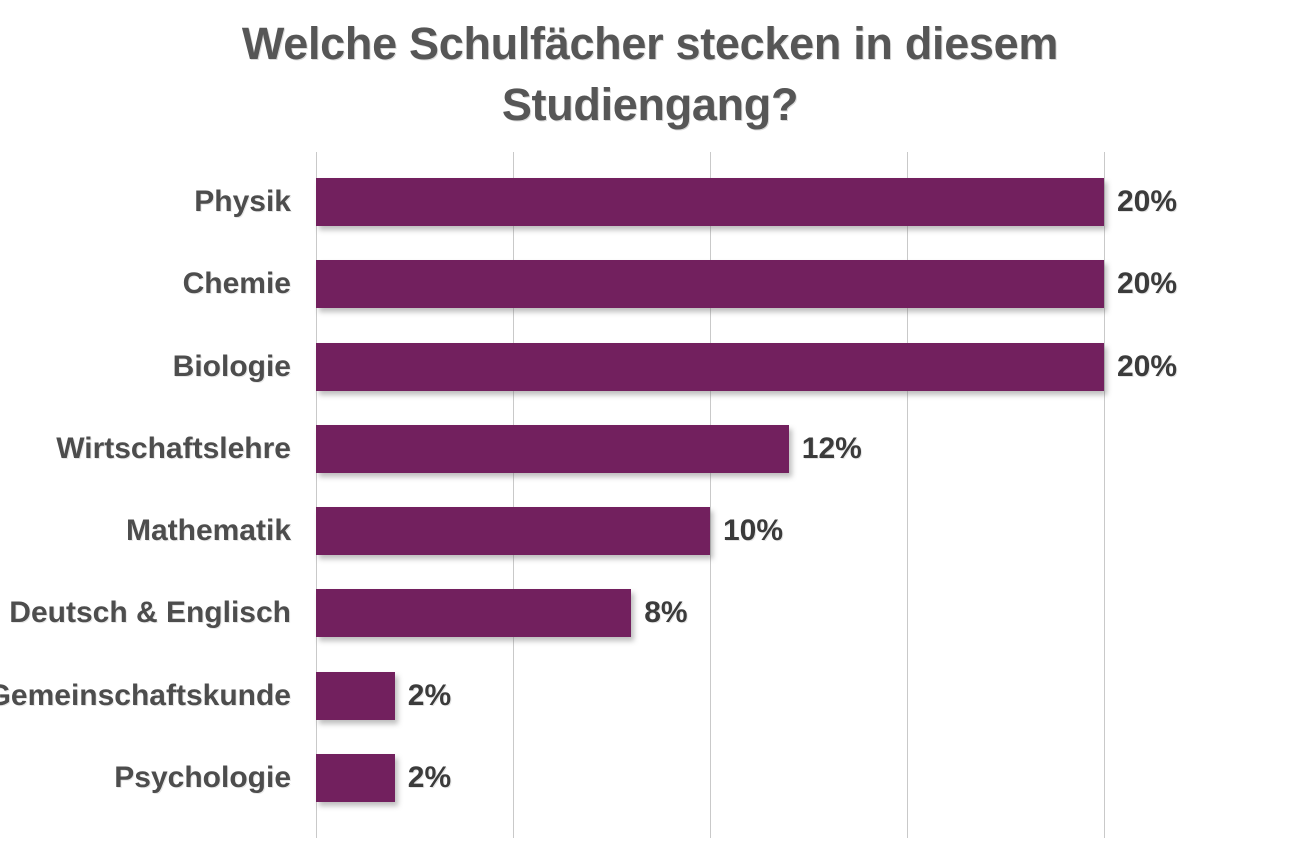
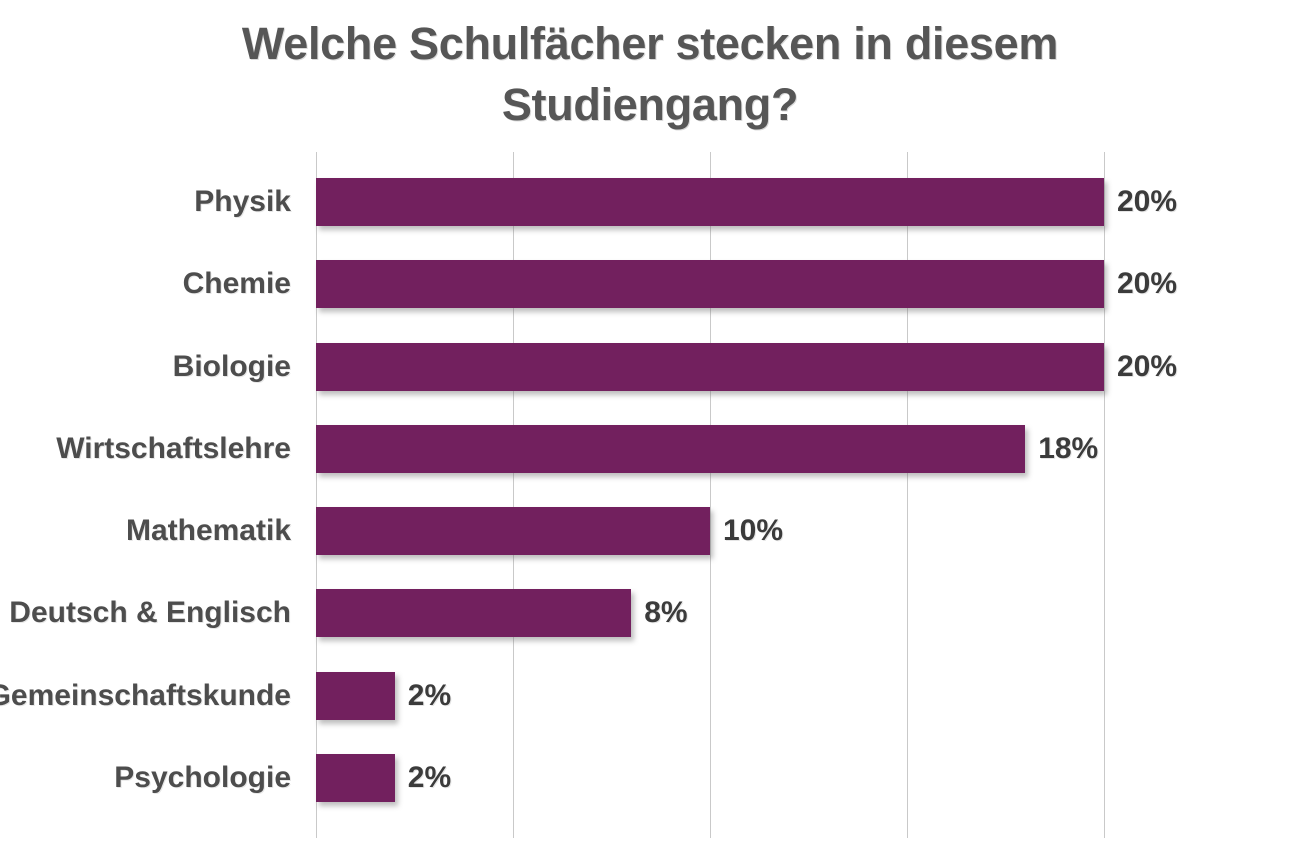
Wirtschaftslehre: 12% -> 18%
